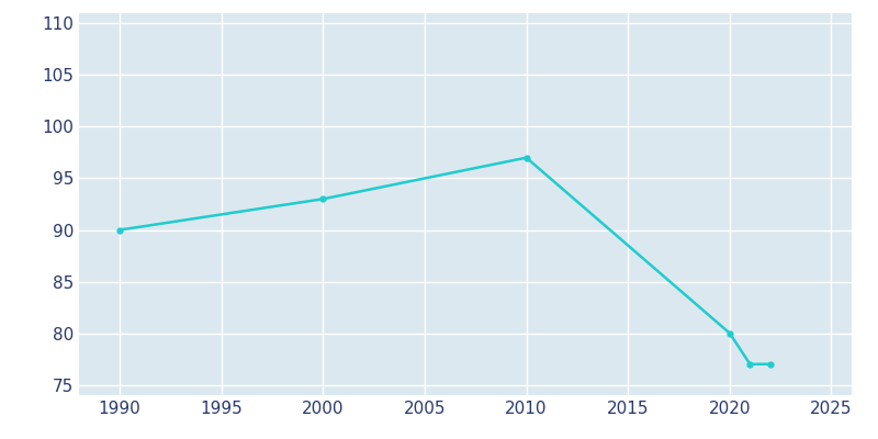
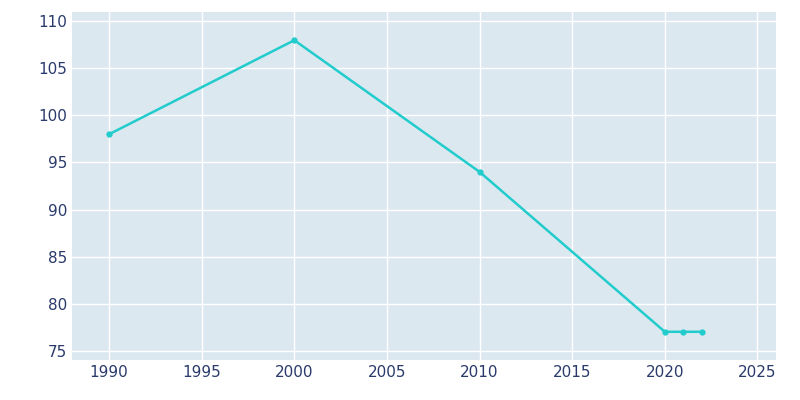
1990: 90 -> 98
2000: 93 -> 108
2010: 97 -> 94
2020: 80 -> 77
